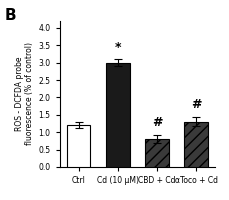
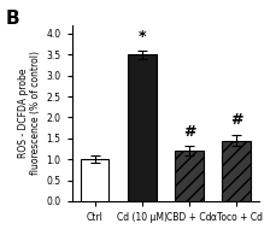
Ctrl: 1.20 -> 1.00
Cd (10 μM): 3.00 -> 3.50
CBD + Cd: 0.80 -> 1.20
αToco + Cd: 1.30 -> 1.45
